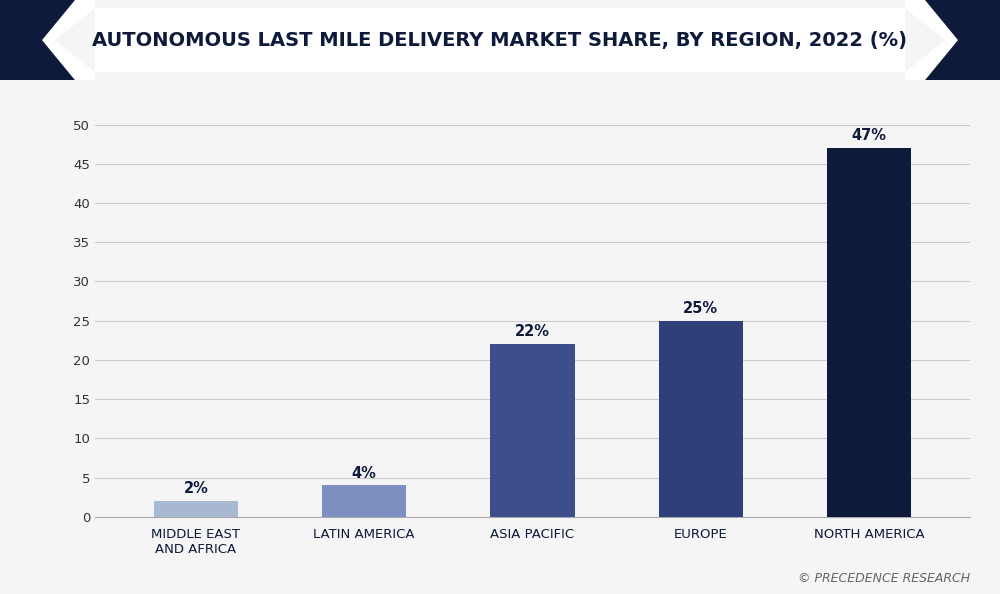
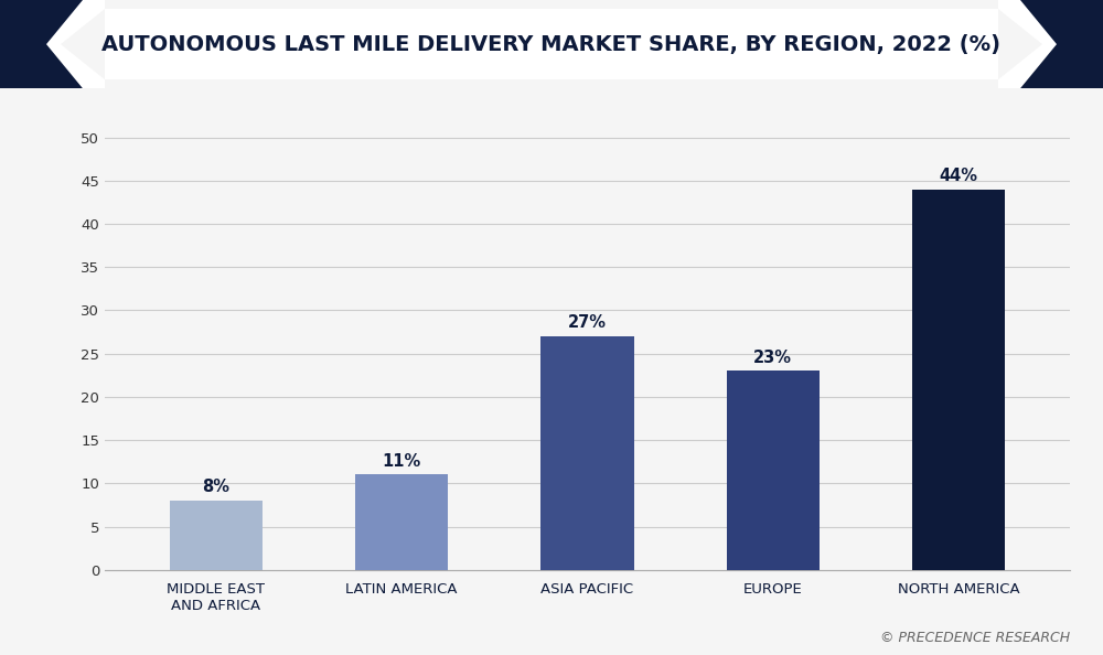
MIDDLE EAST AND AFRICA: 2% -> 8%
LATIN AMERICA: 4% -> 11%
ASIA PACIFIC: 22% -> 27%
EUROPE: 25% -> 23%
NORTH AMERICA: 47% -> 44%
